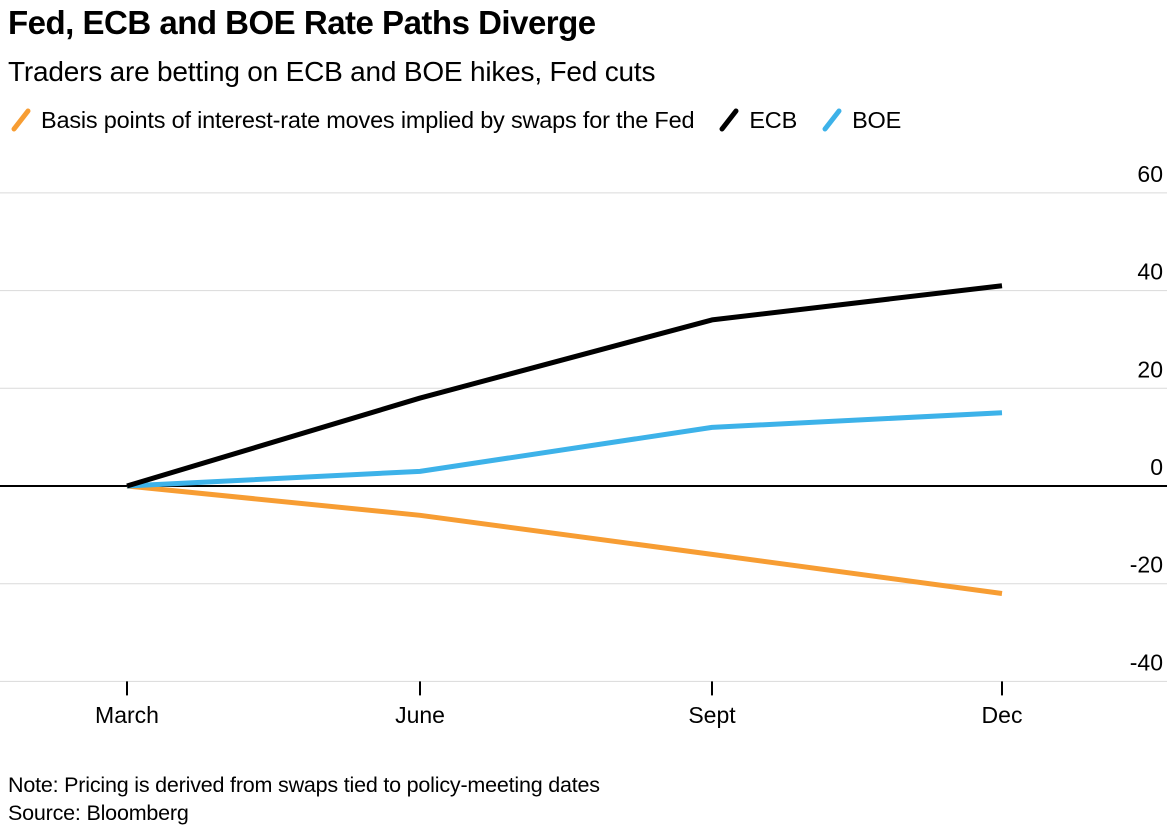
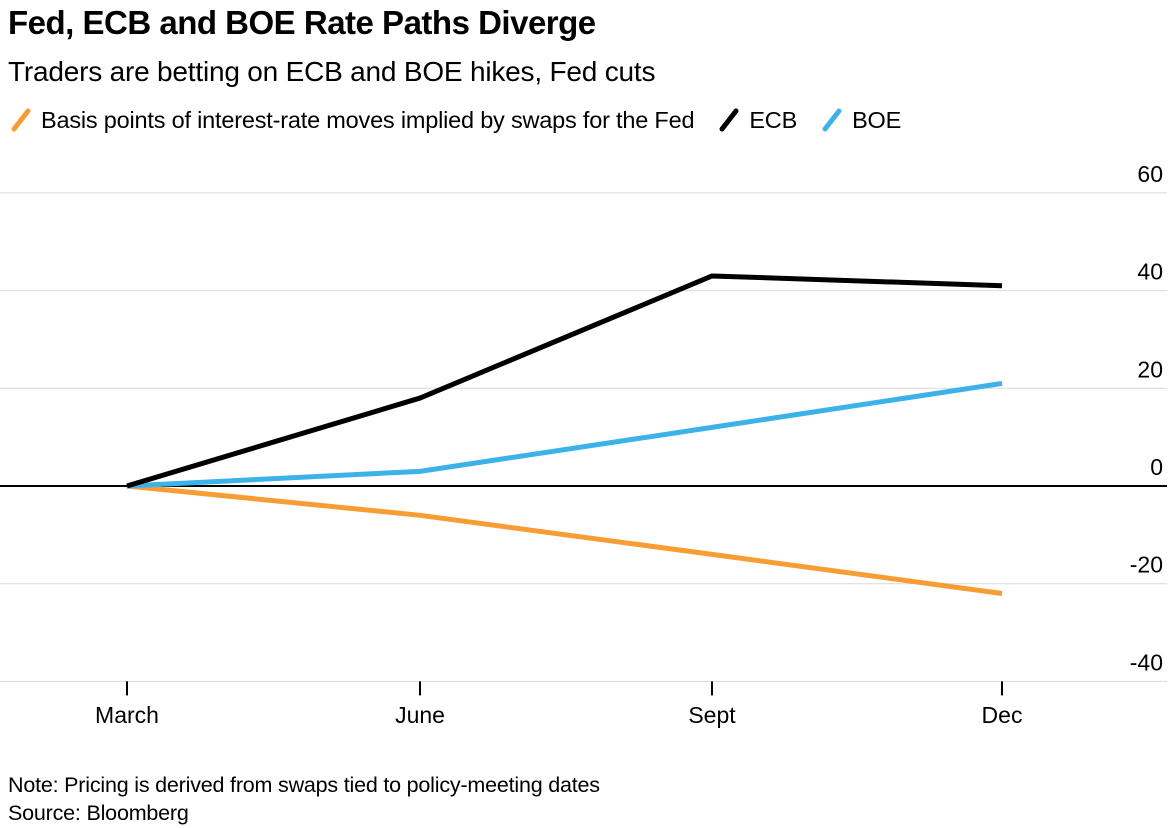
ECB/Sept: 34 -> 43
BOE/Dec: 15 -> 21
